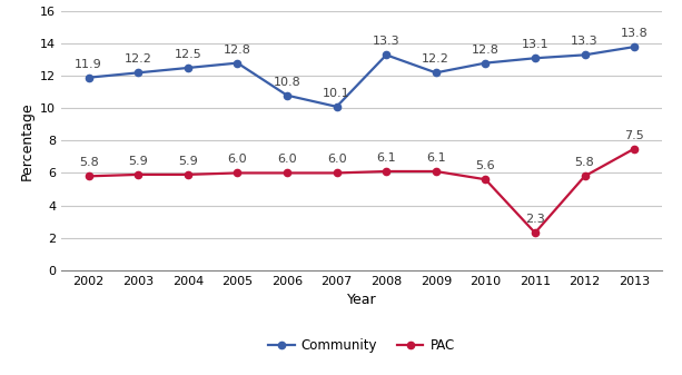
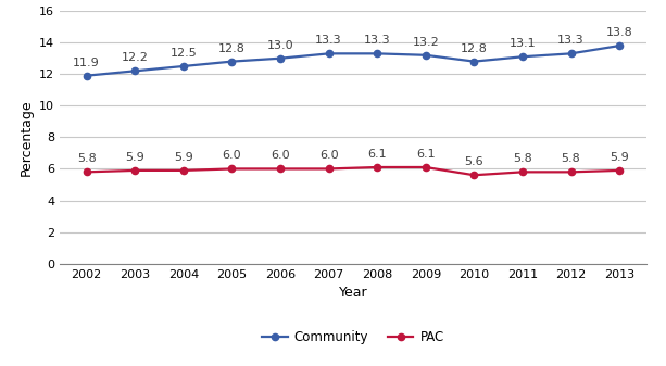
Community/2006: 10.8 -> 13.0
Community/2007: 10.1 -> 13.3
Community/2009: 12.2 -> 13.2
PAC/2011: 2.3 -> 5.8
PAC/2013: 7.5 -> 5.9
